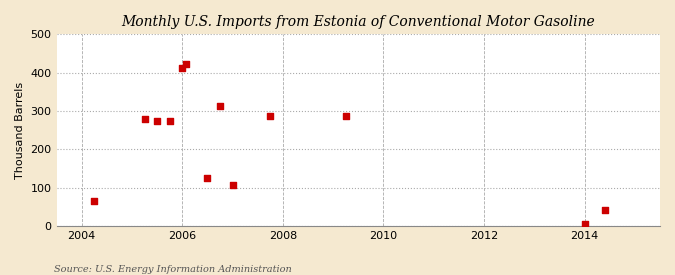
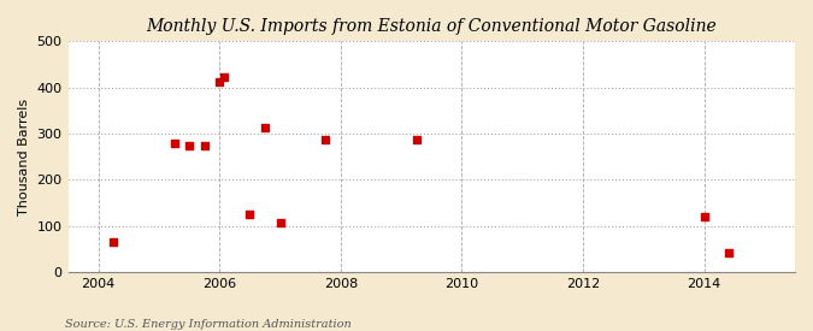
2014: 5 -> 120
